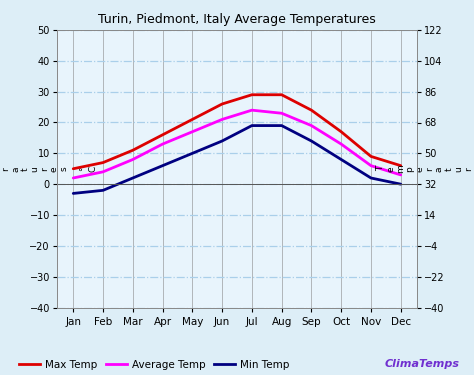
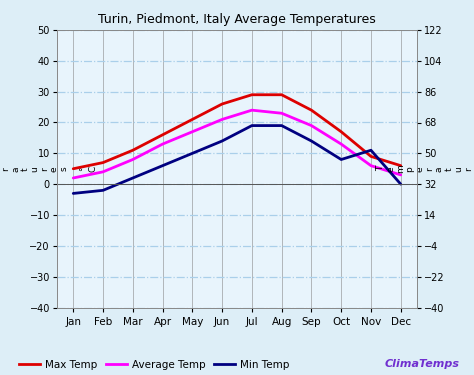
Min Temp/Nov: 2 -> 11
